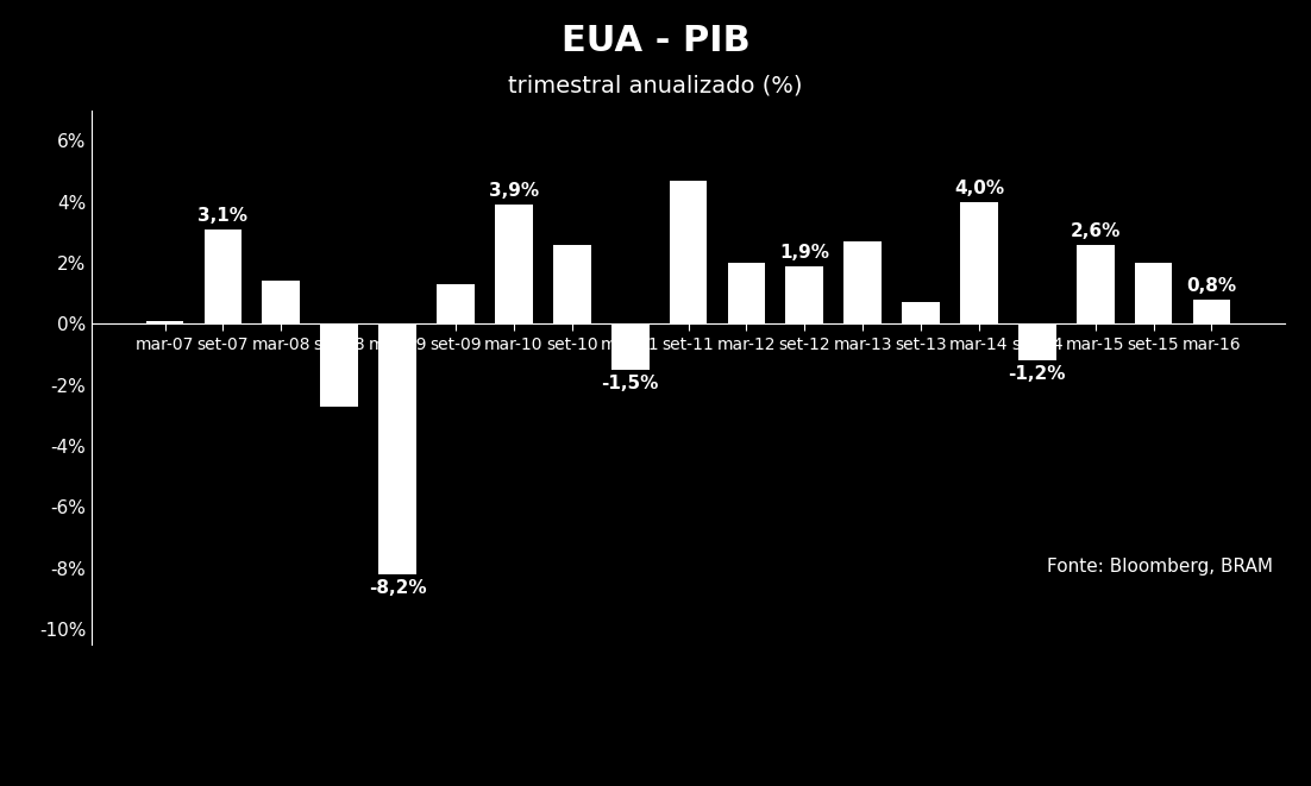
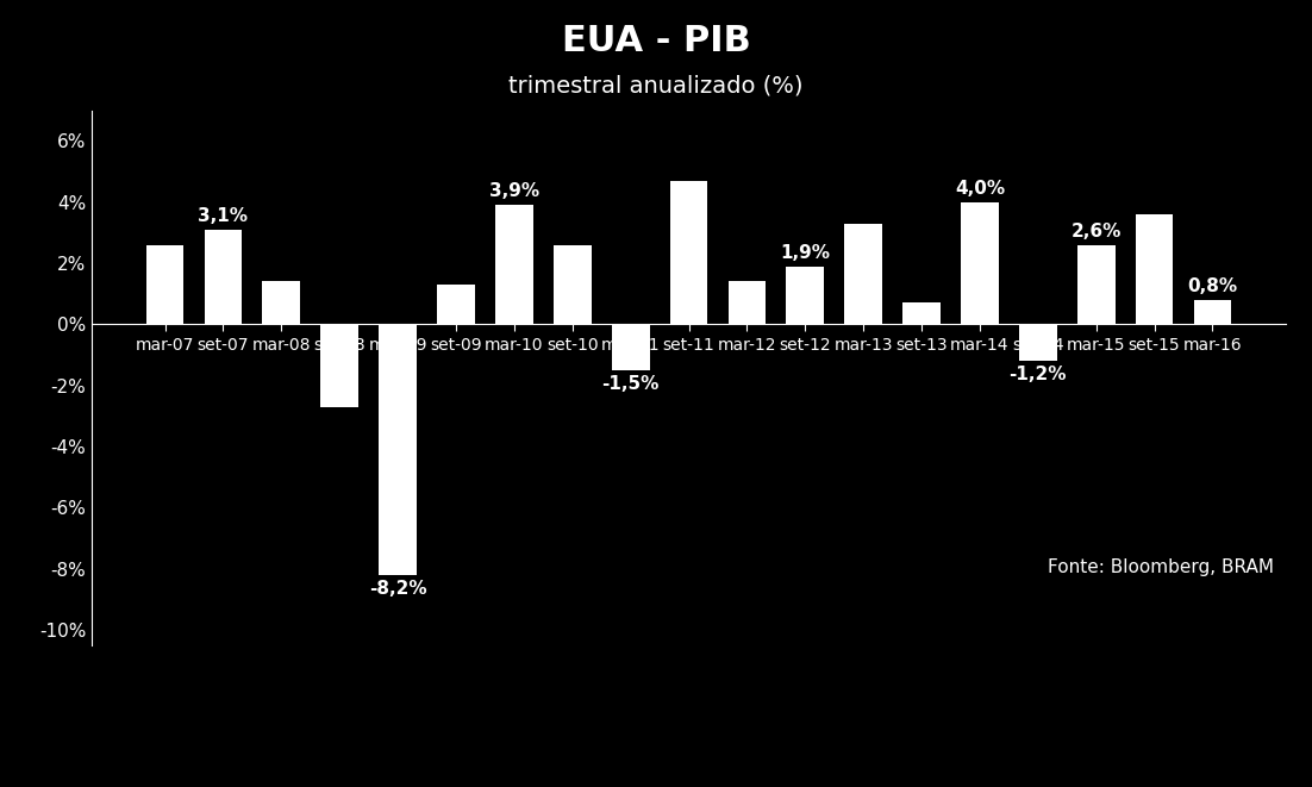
mar-07: 0.1% -> 2.6%
mar-12: 2.0% -> 1.4%
mar-13: 2.7% -> 3.3%
set-15: 2.0% -> 3.6%
